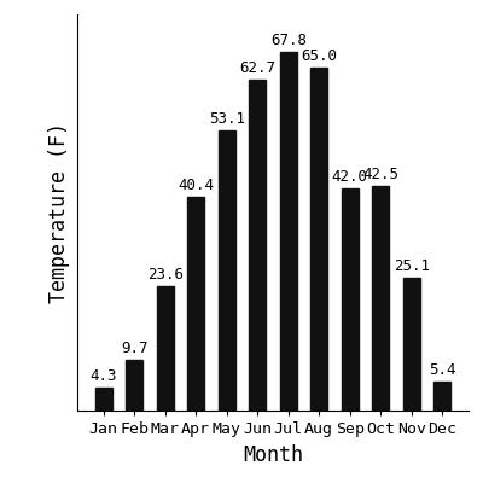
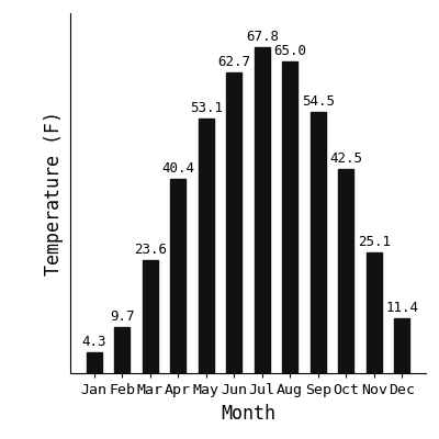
Sep: 42.0 -> 54.5
Dec: 5.4 -> 11.4
